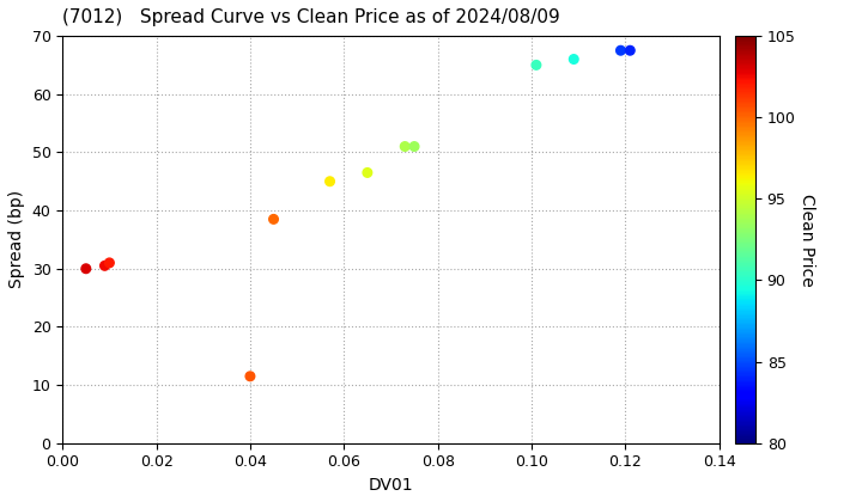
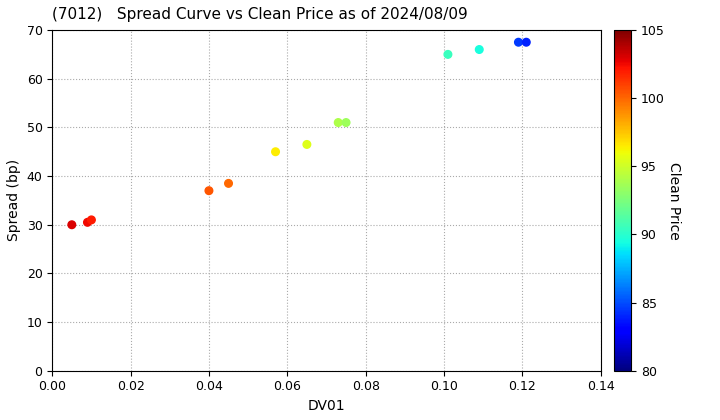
0.04: 11.5 -> 37.0
